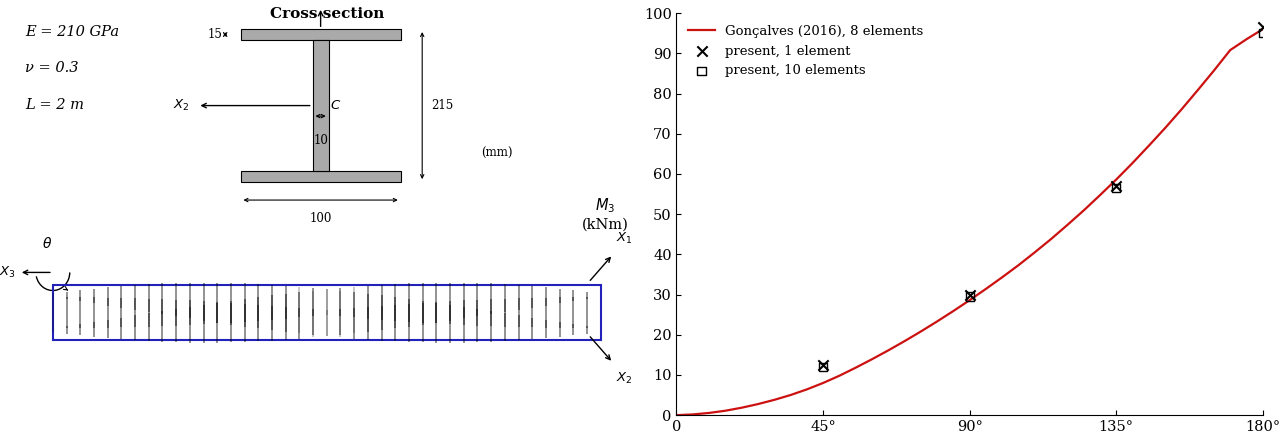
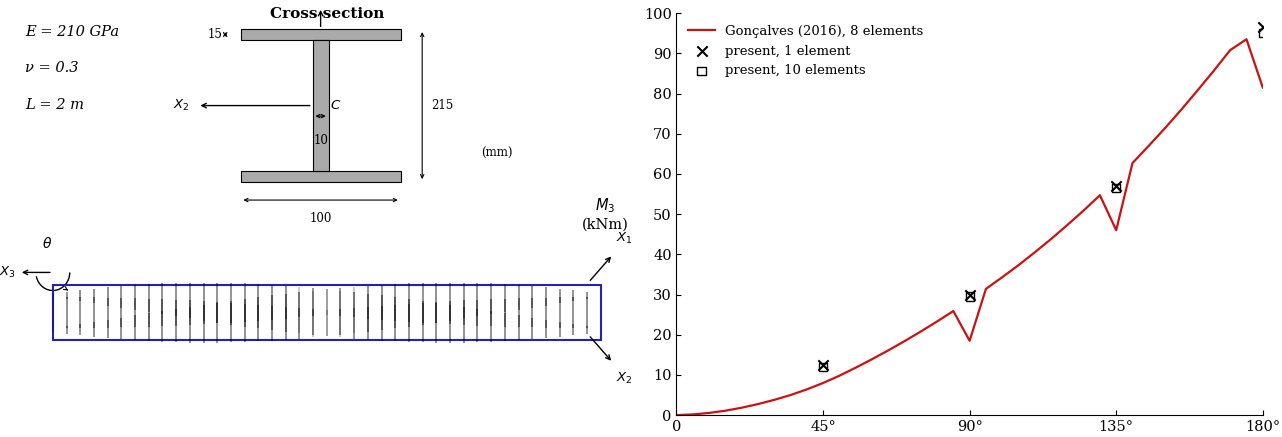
Gonçalves (2016), 8 elements/90°: 28.6 -> 18.5
Gonçalves (2016), 8 elements/135°: 58.6 -> 46.0
Gonçalves (2016), 8 elements/180°: 96.0 -> 81.5
